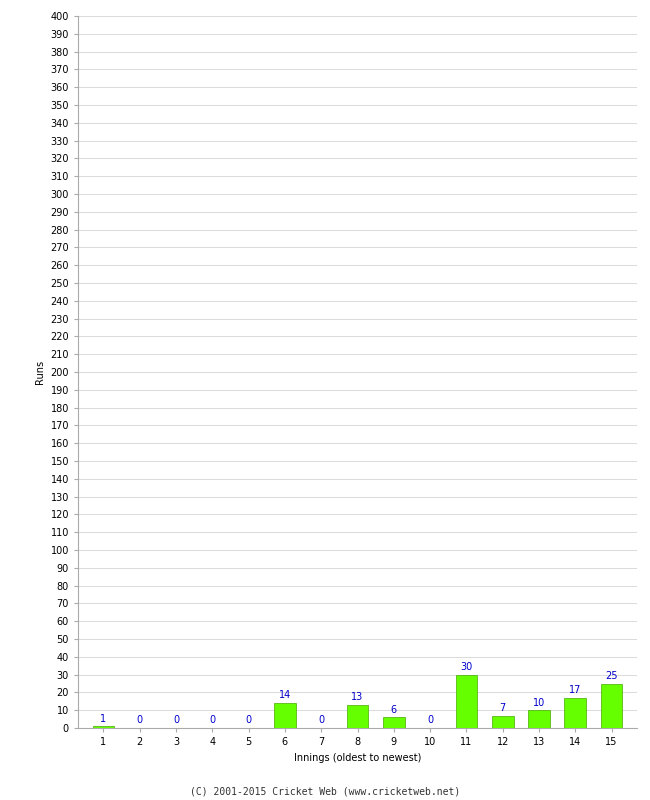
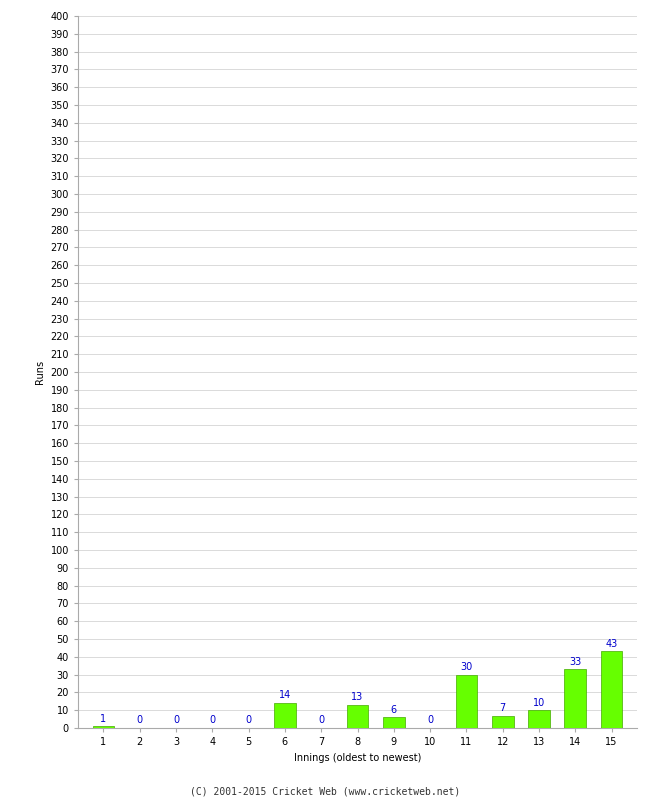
14: 17 -> 33
15: 25 -> 43
